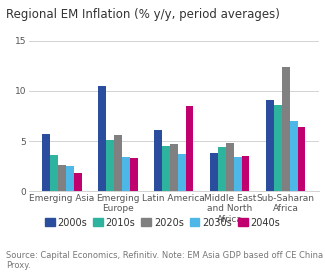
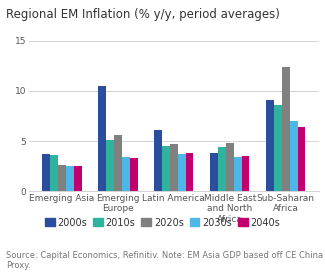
2000s/Emerging Asia: 5.7 -> 3.7
2040s/Emerging Asia: 1.8 -> 2.5
2040s/Latin America: 8.5 -> 3.8
